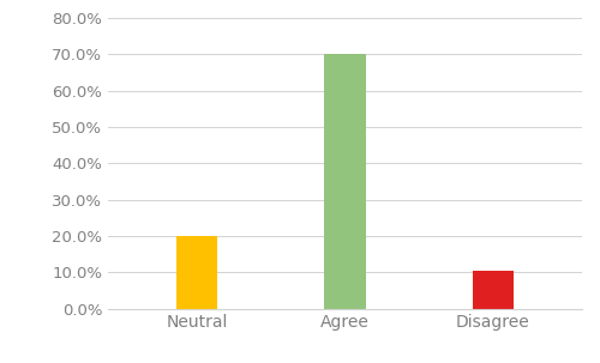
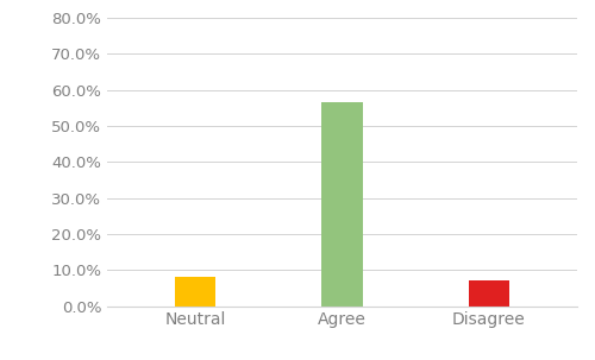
Neutral: 20.0% -> 8.0%
Agree: 70.0% -> 56.5%
Disagree: 10.5% -> 7.0%
